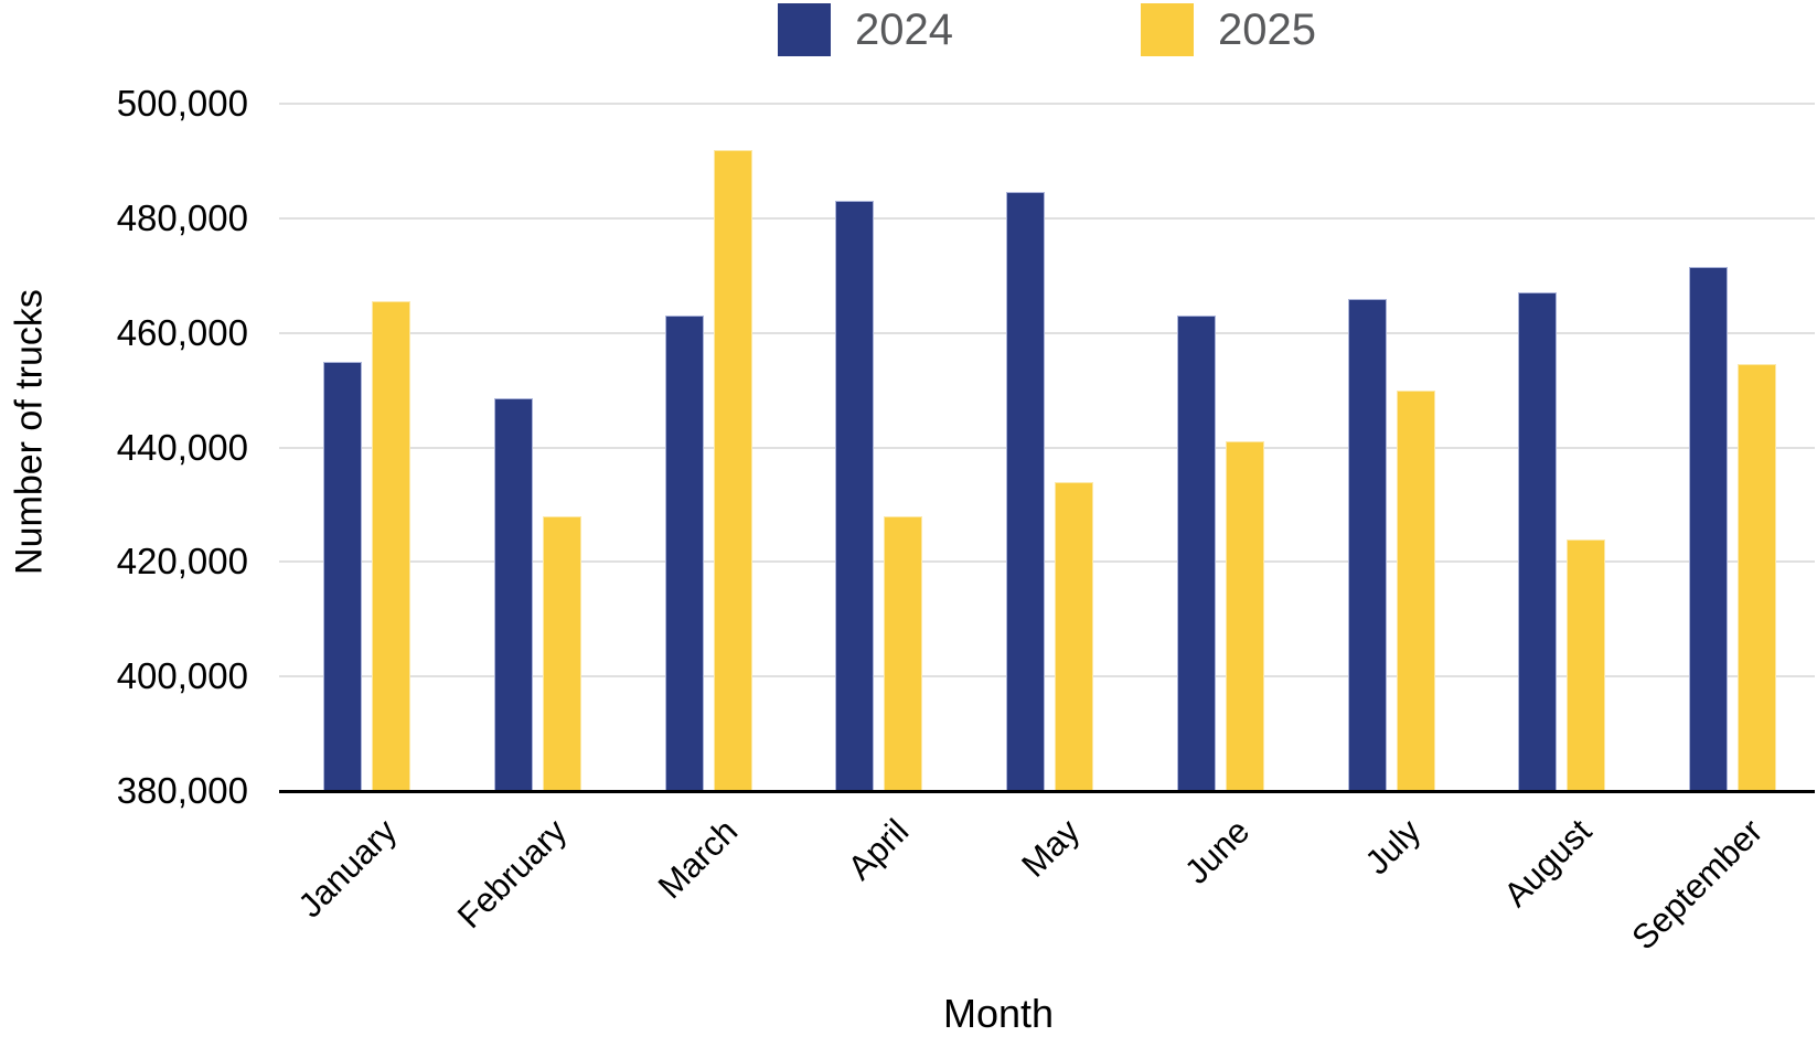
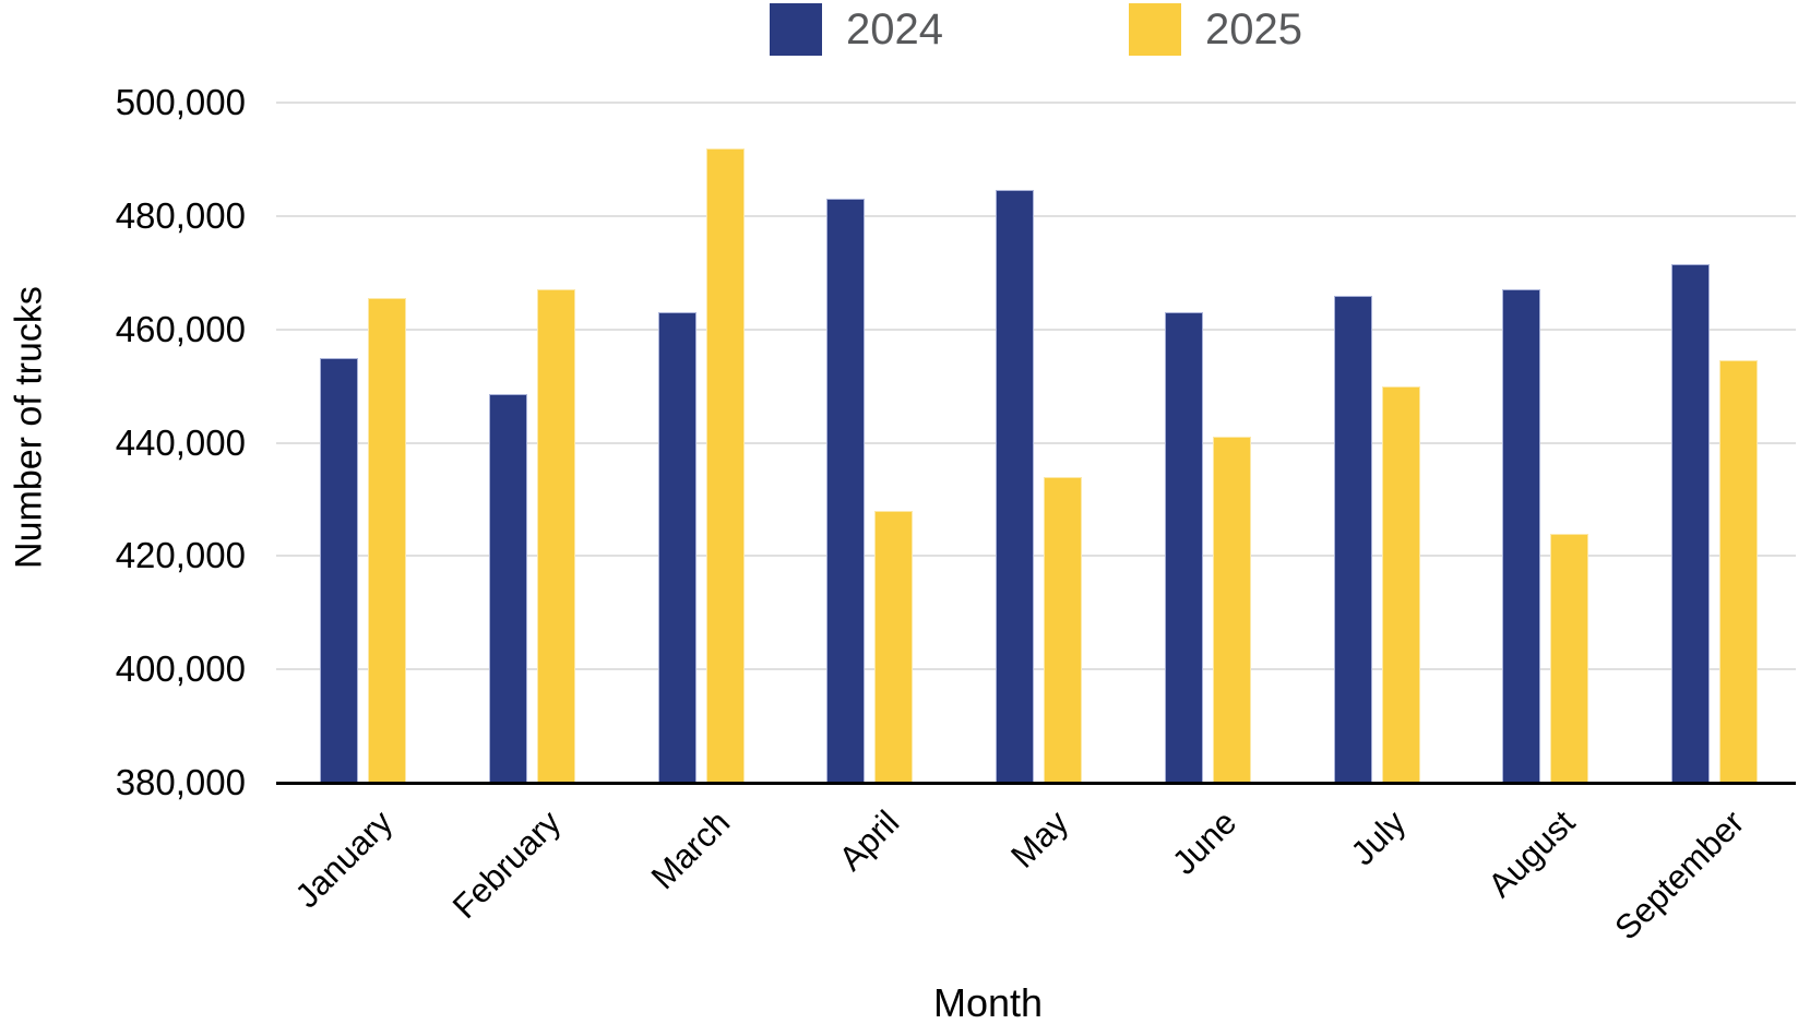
2025/February: 428000 -> 467000
